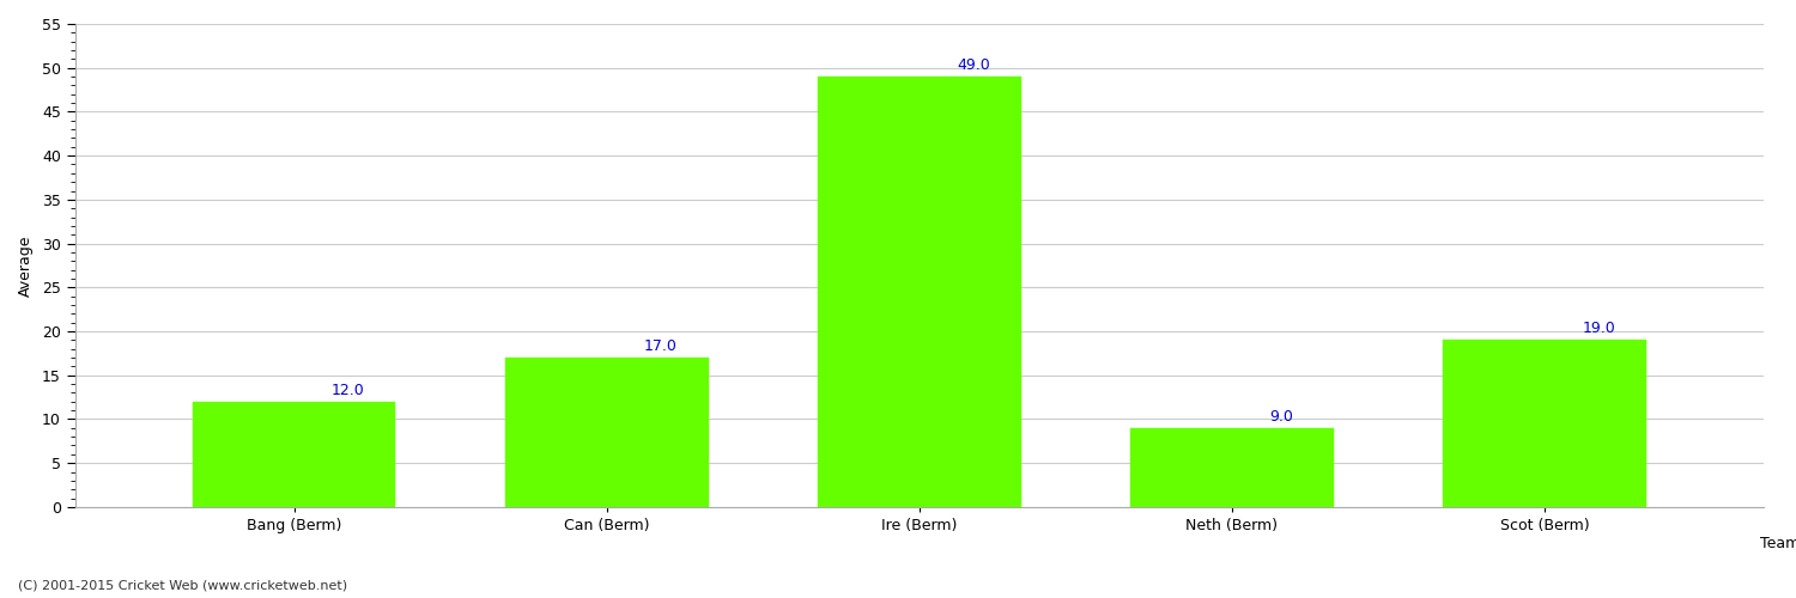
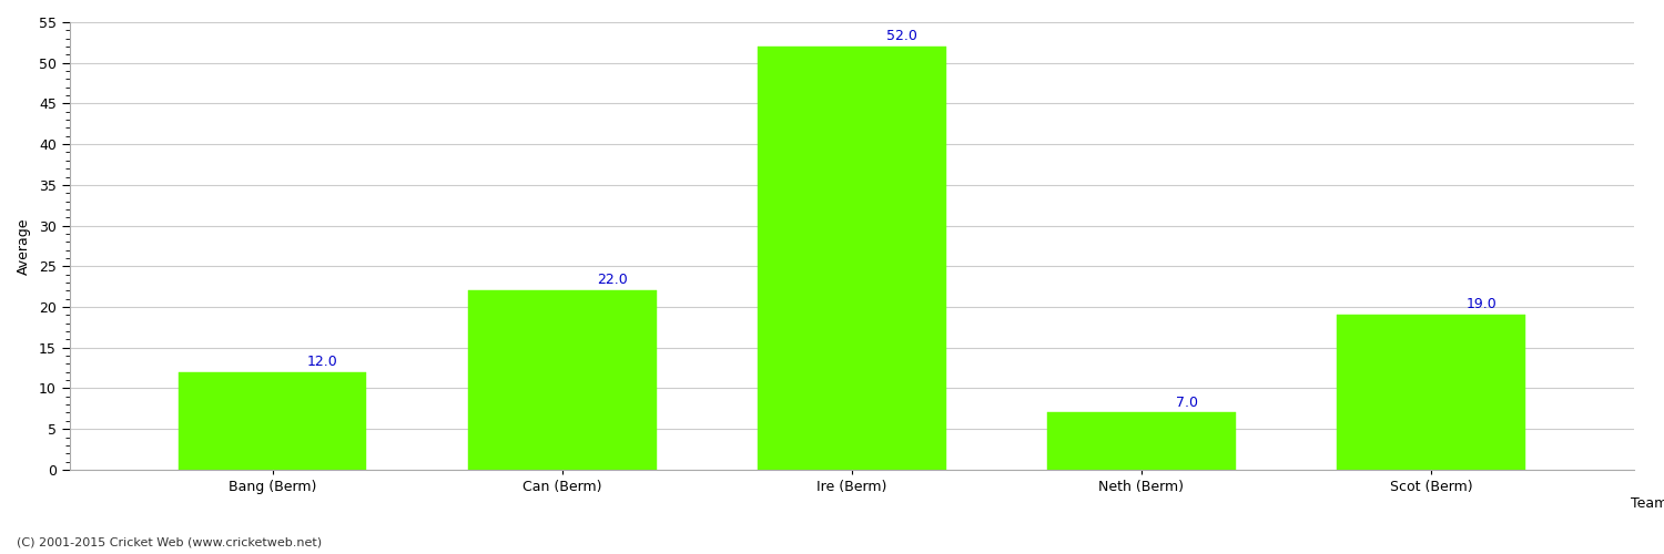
Can (Berm): 17.0 -> 22.0
Ire (Berm): 49.0 -> 52.0
Neth (Berm): 9.0 -> 7.0
